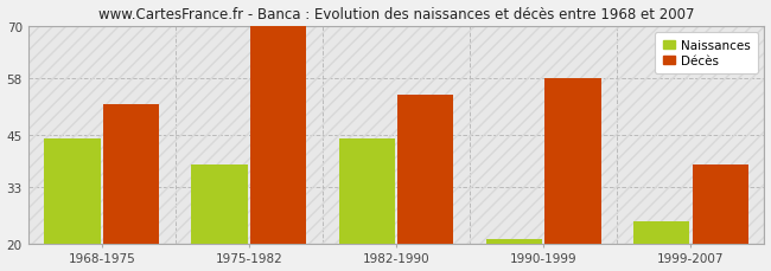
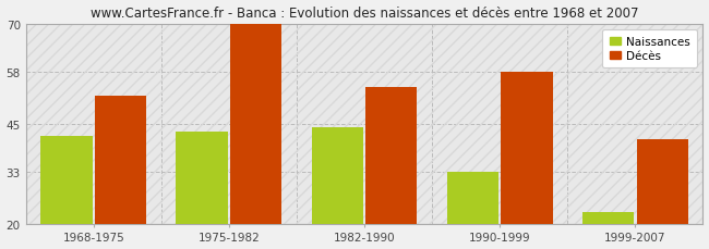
Naissances/1968-1975: 44 -> 42
Naissances/1975-1982: 38 -> 43
Naissances/1990-1999: 21 -> 33
Naissances/1999-2007: 25 -> 23
Décès/1999-2007: 38 -> 41
